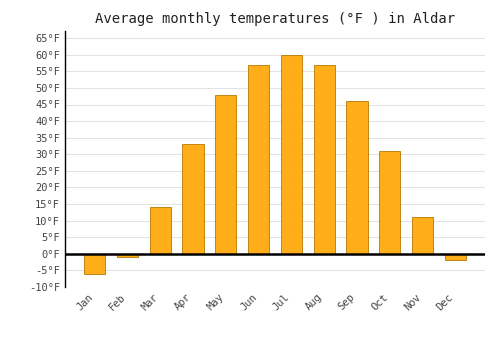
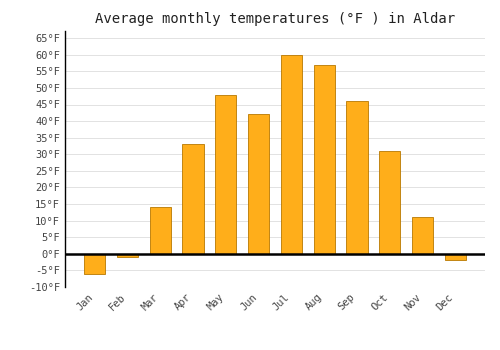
Jun: 57°F -> 42°F
